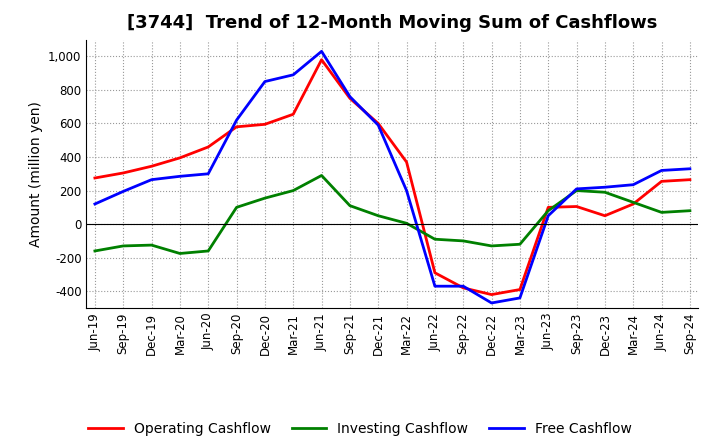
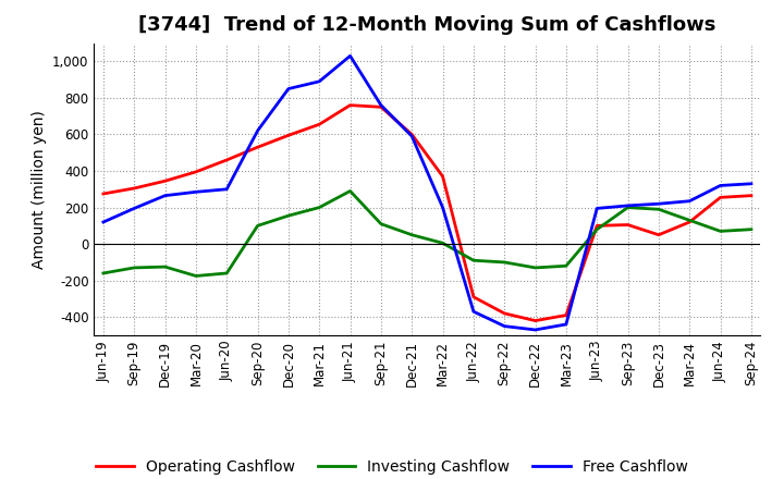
Operating Cashflow/Sep-20: 580 -> 530
Operating Cashflow/Jun-21: 980 -> 760
Free Cashflow/Sep-22: -370 -> -450
Free Cashflow/Jun-23: 50 -> 200
